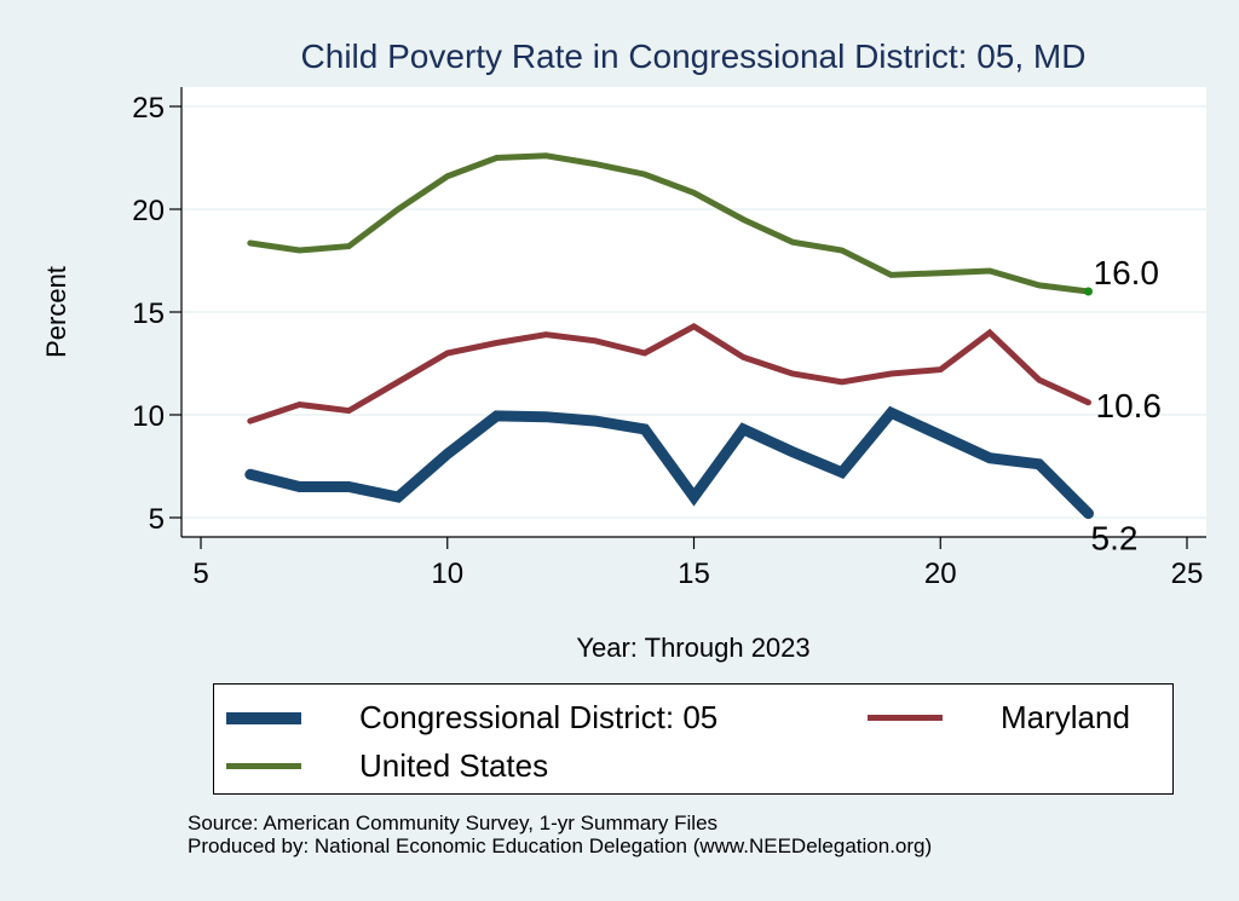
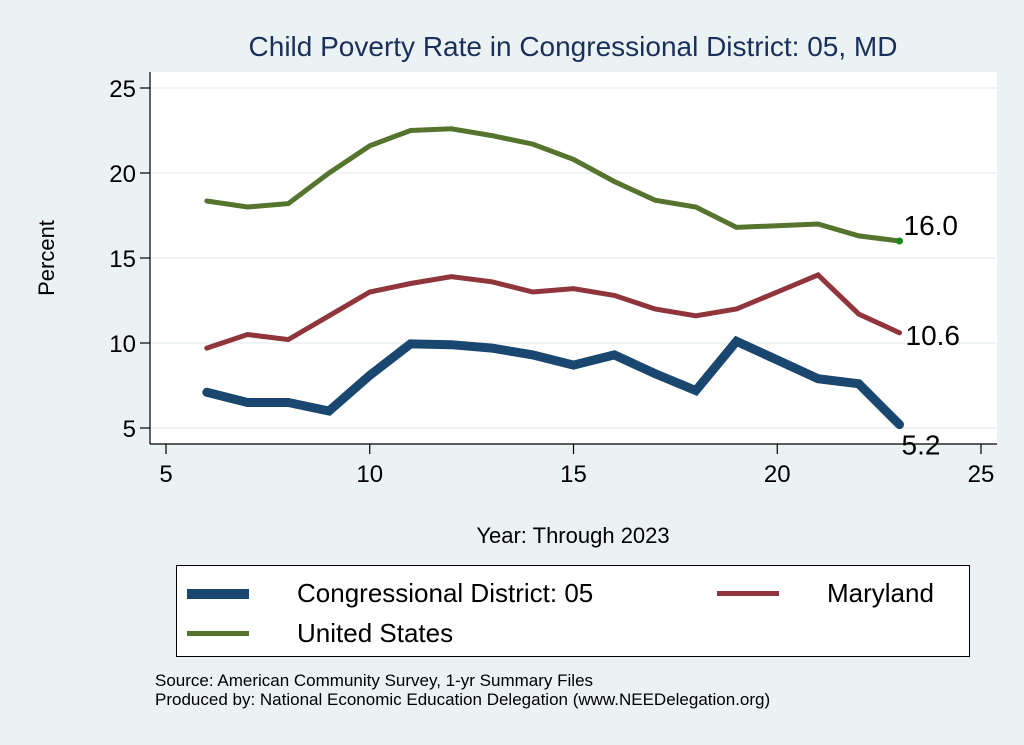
Congressional District: 05/15: 6.0 -> 8.7
Maryland/15: 14.3 -> 13.2
Maryland/20: 12.2 -> 13.0
